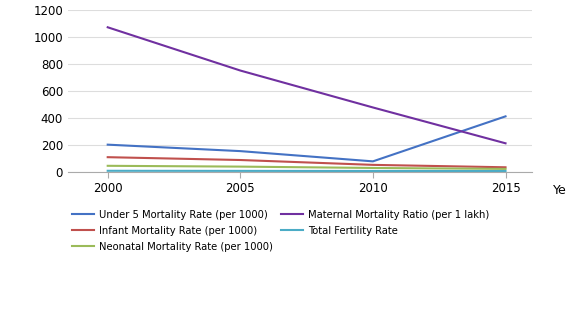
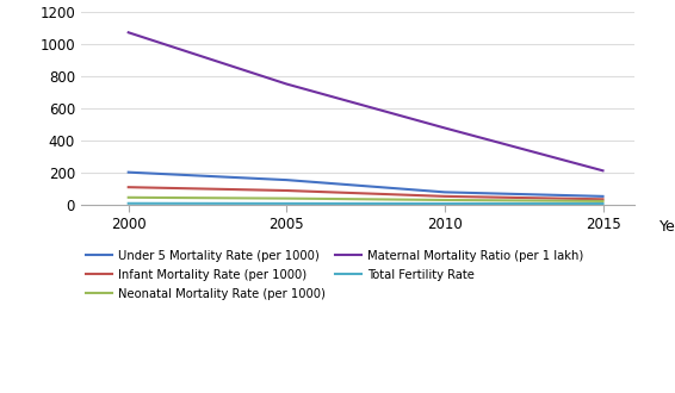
Under 5 Mortality Rate (per 1000)/2015: 410 -> 50
